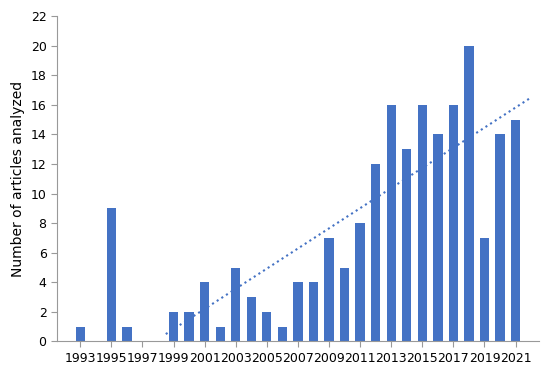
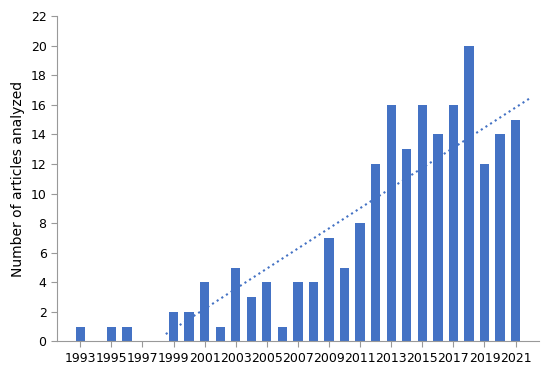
1995: 9 -> 1
2005: 2 -> 4
2019: 7 -> 12
